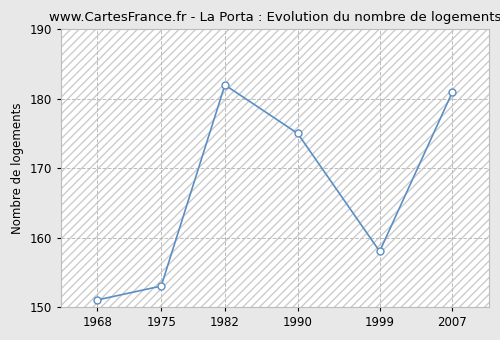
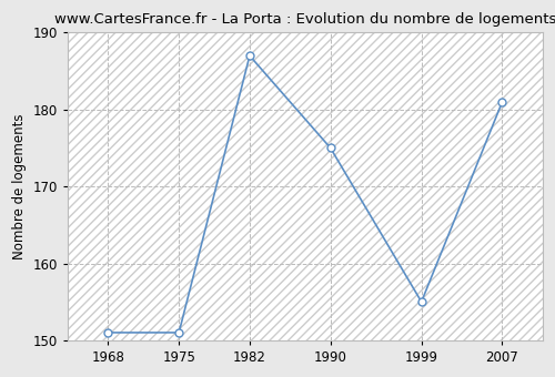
1975: 153 -> 151
1982: 182 -> 187
1999: 158 -> 155
